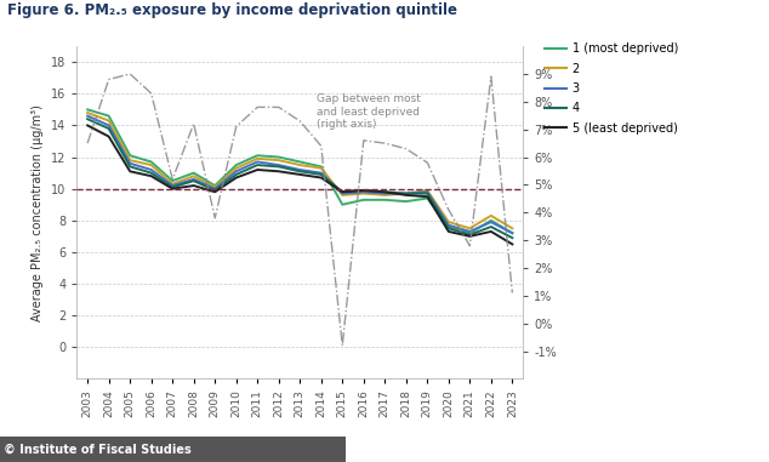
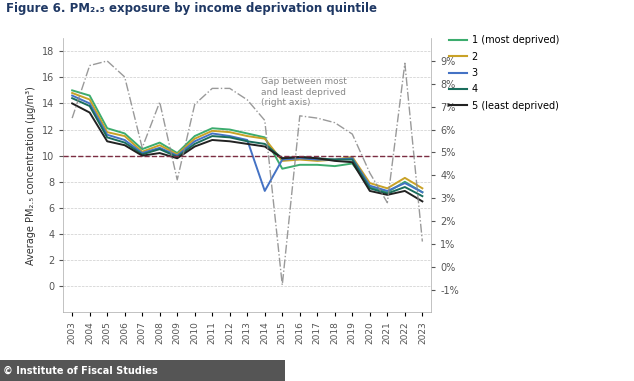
3/2014: 11.0 -> 7.3
